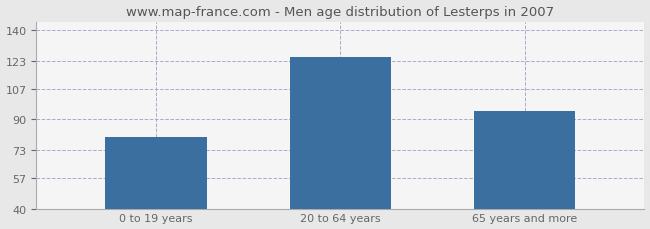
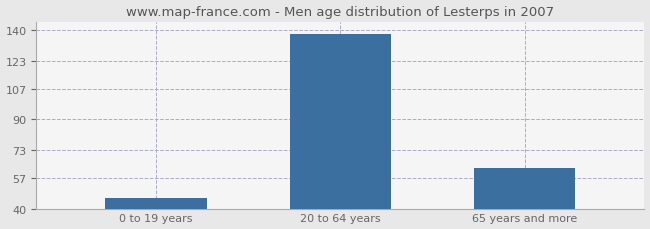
0 to 19 years: 80 -> 46
20 to 64 years: 125 -> 138
65 years and more: 95 -> 63
